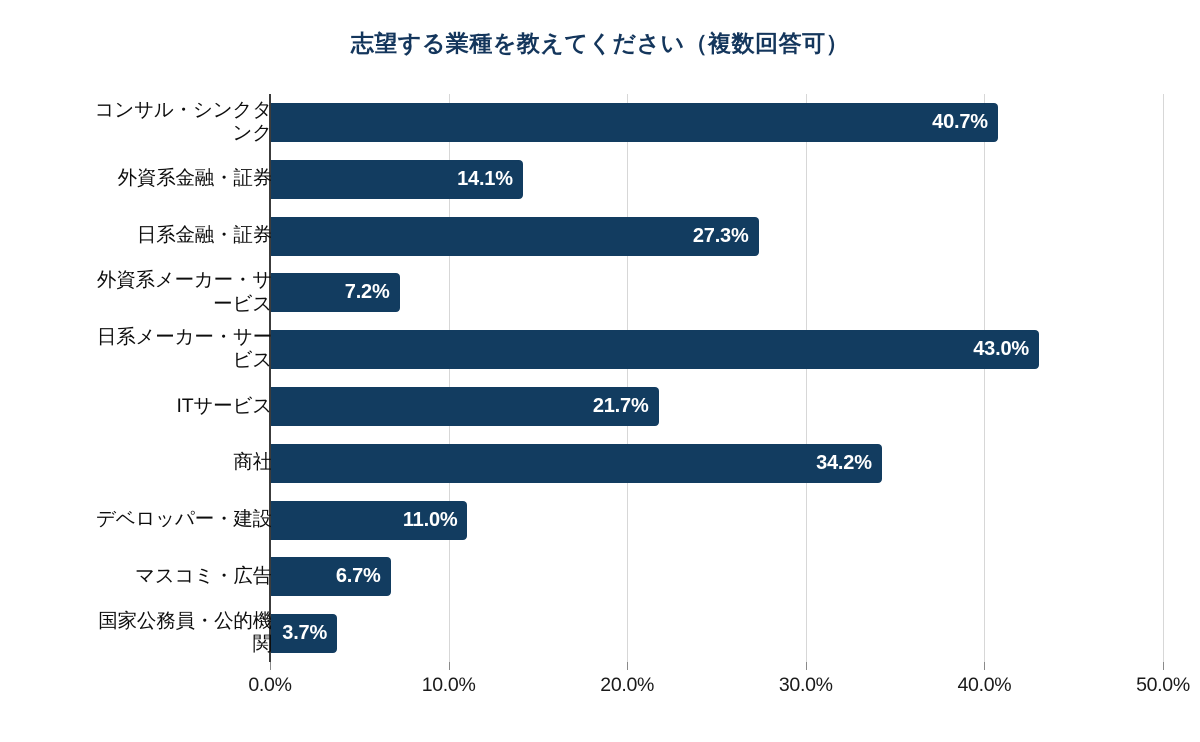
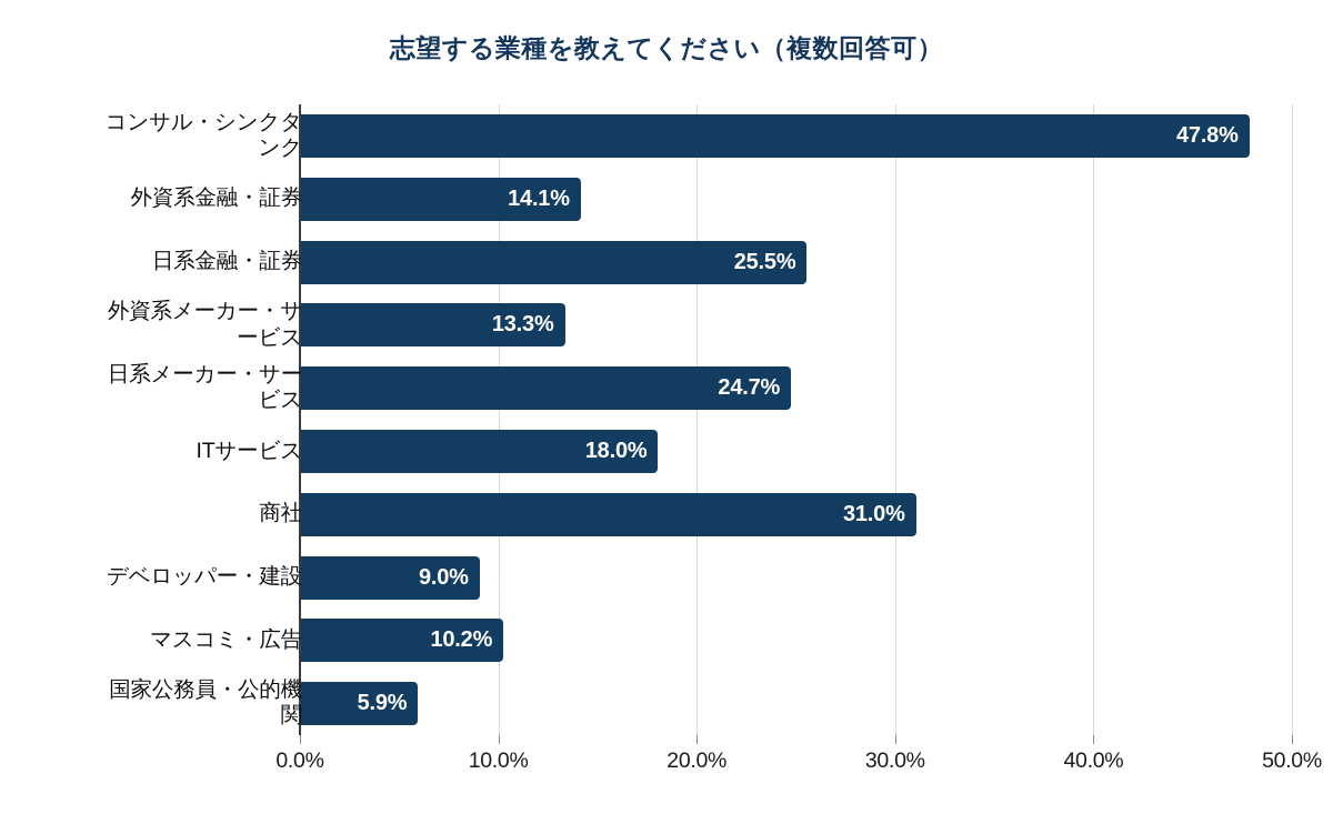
コンサル・シンクタンク: 40.7% -> 47.8%
日系金融・証券: 27.3% -> 25.5%
外資系メーカー・サービス: 7.2% -> 13.3%
日系メーカー・サービス: 43.0% -> 24.7%
ITサービス: 21.7% -> 18.0%
商社: 34.2% -> 31.0%
デベロッパー・建設: 11.0% -> 9.0%
マスコミ・広告: 6.7% -> 10.2%
国家公務員・公的機関: 3.7% -> 5.9%
